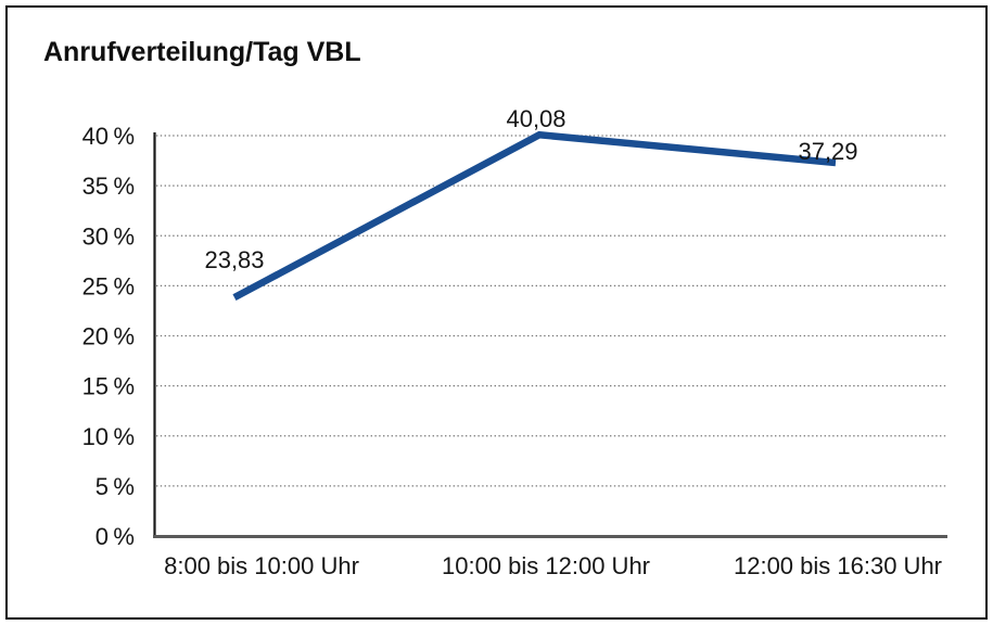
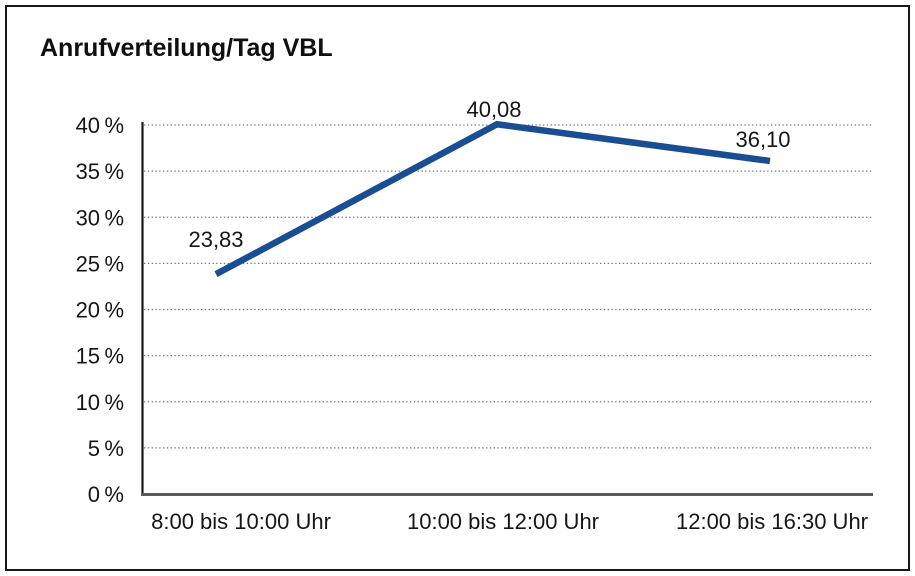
12:00 bis 16:30 Uhr: 37,29 -> 36,10
